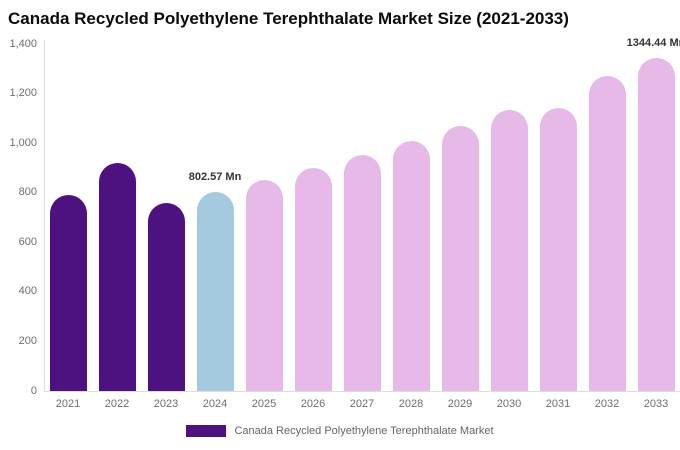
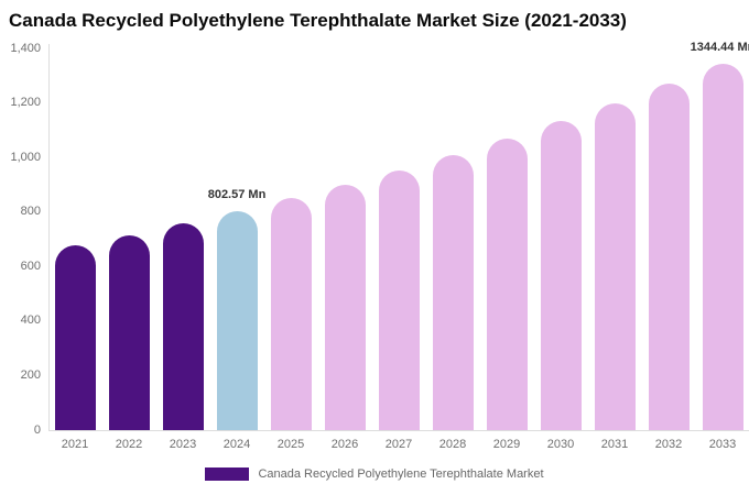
2021: 790 -> 680
2022: 920 -> 720
2031: 1140 -> 1200
